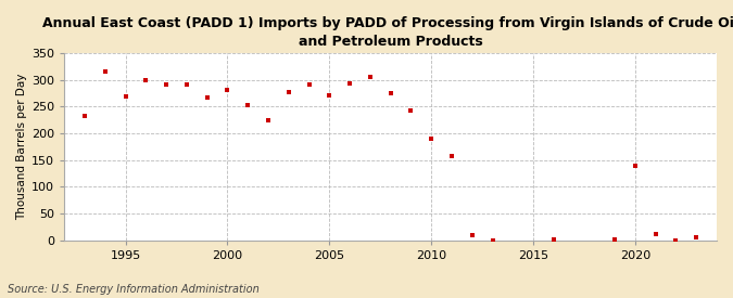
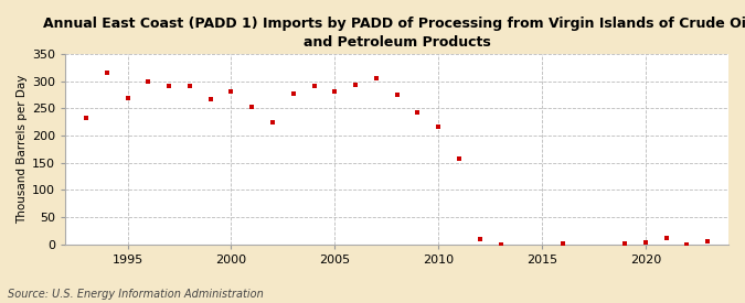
2005: 270 -> 282
2010: 190 -> 216
2020: 140 -> 3
